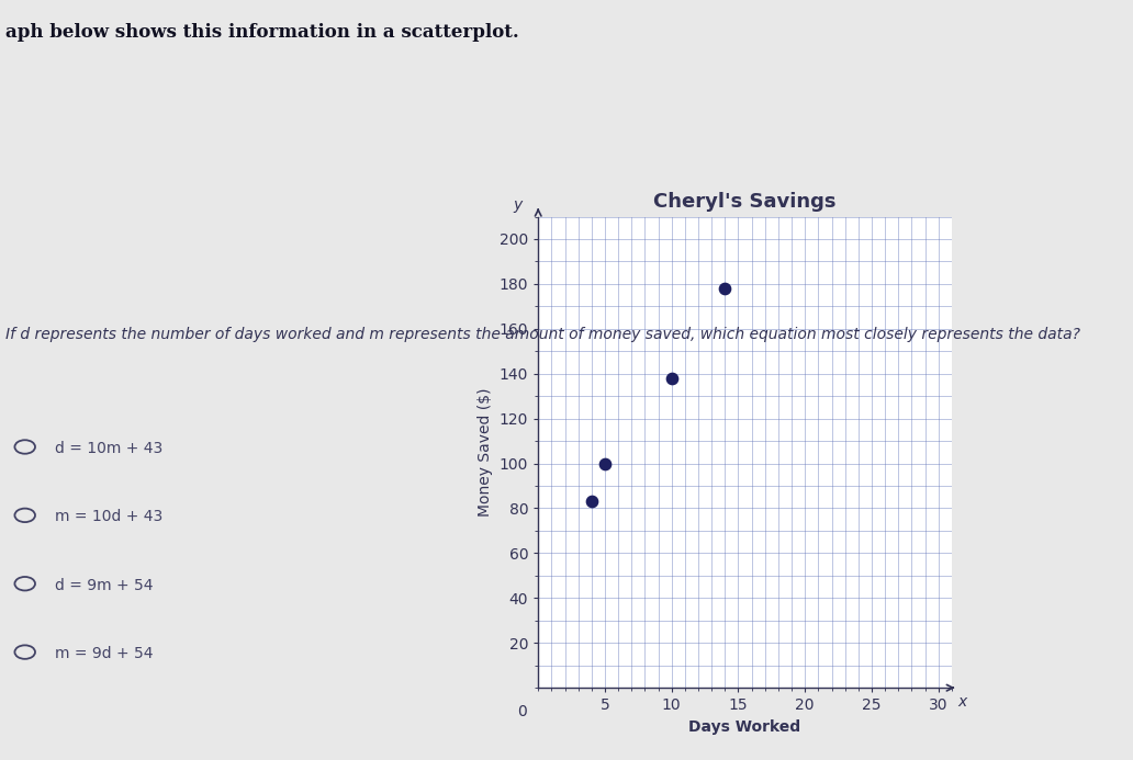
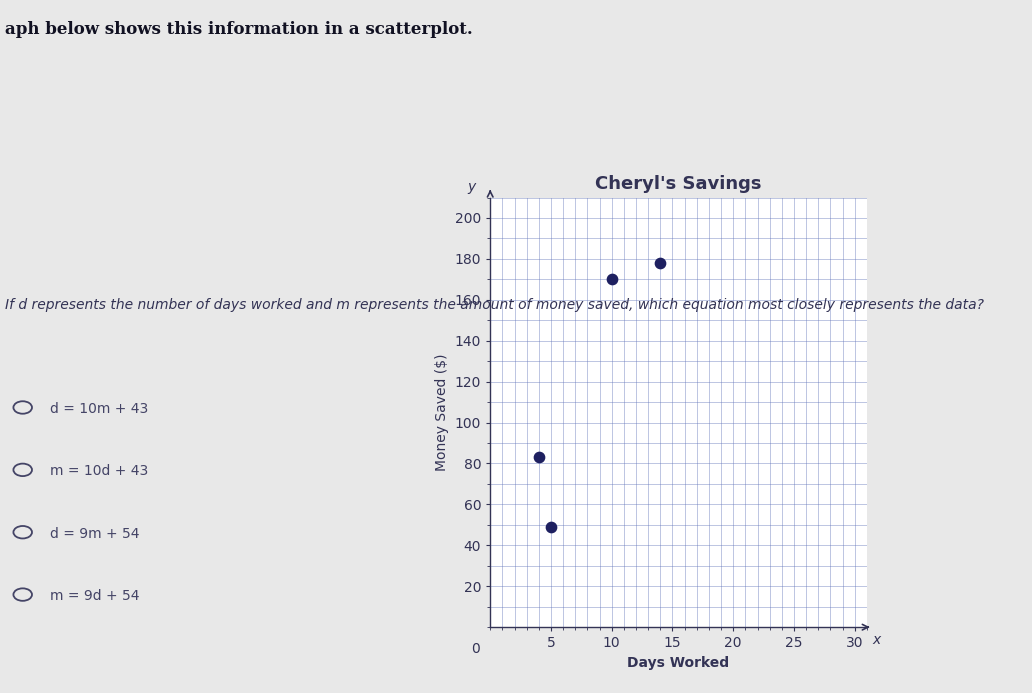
5: 100 -> 49
10: 138 -> 170
